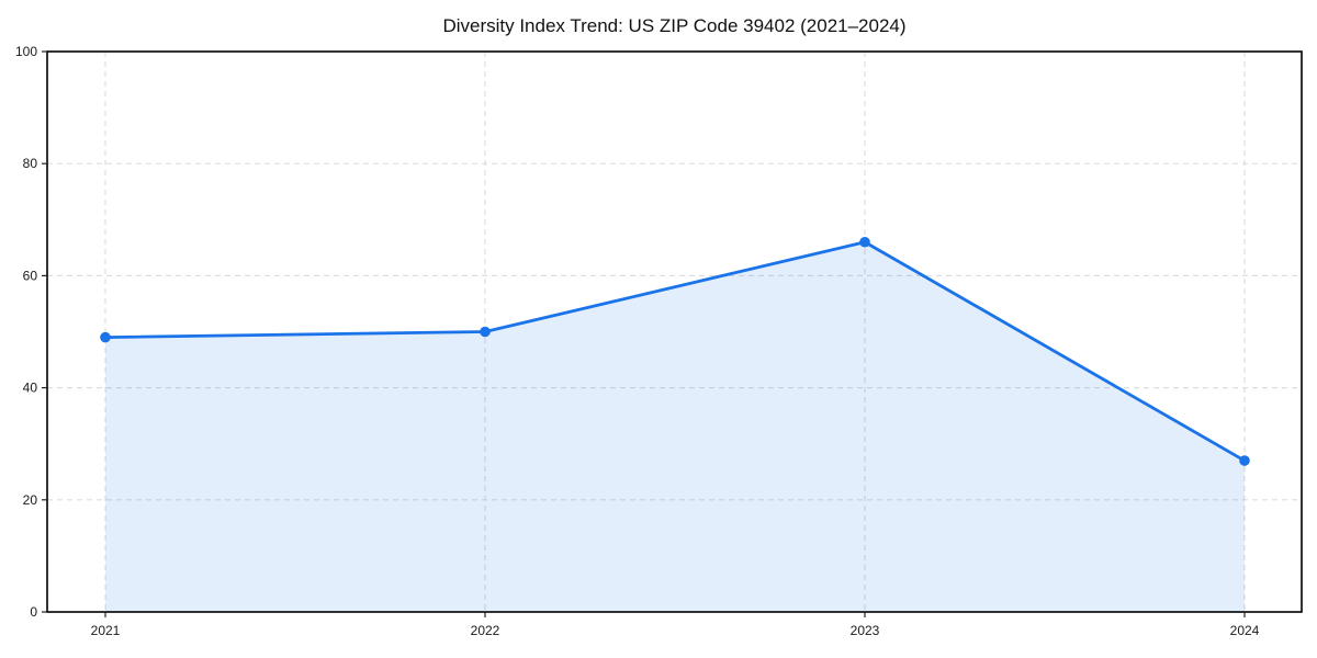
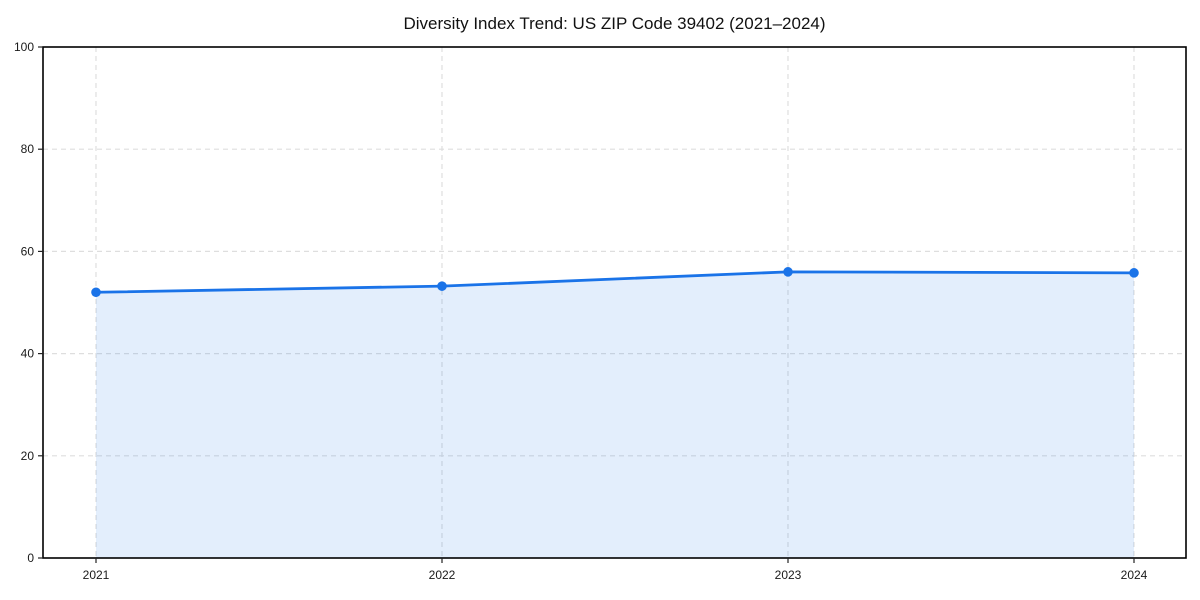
2021: 49 -> 52
2022: 50 -> 53
2023: 66 -> 56
2024: 27 -> 56
